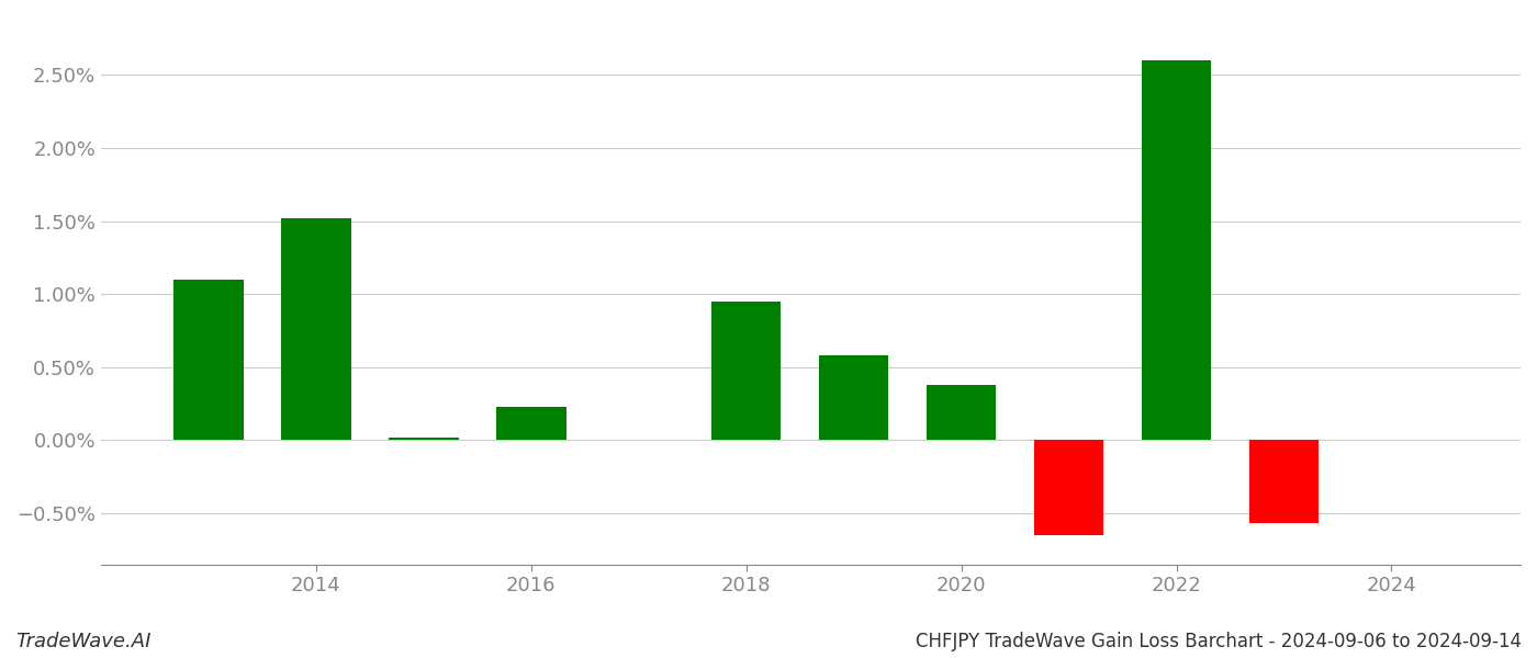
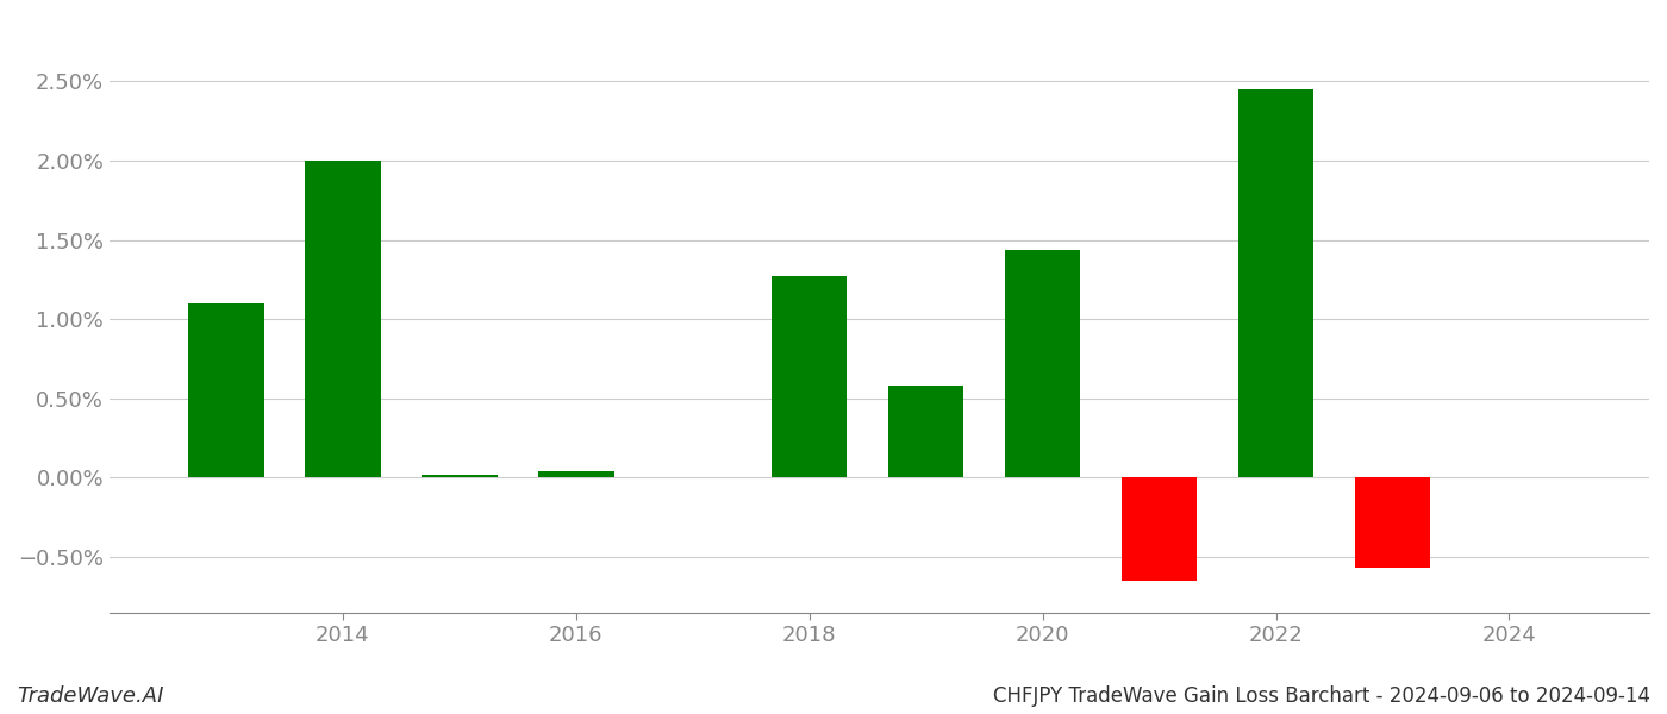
2014: 1.52% -> 2.00%
2016: 0.23% -> 0.04%
2018: 0.95% -> 1.27%
2020: 0.38% -> 1.44%
2022: 2.60% -> 2.45%
